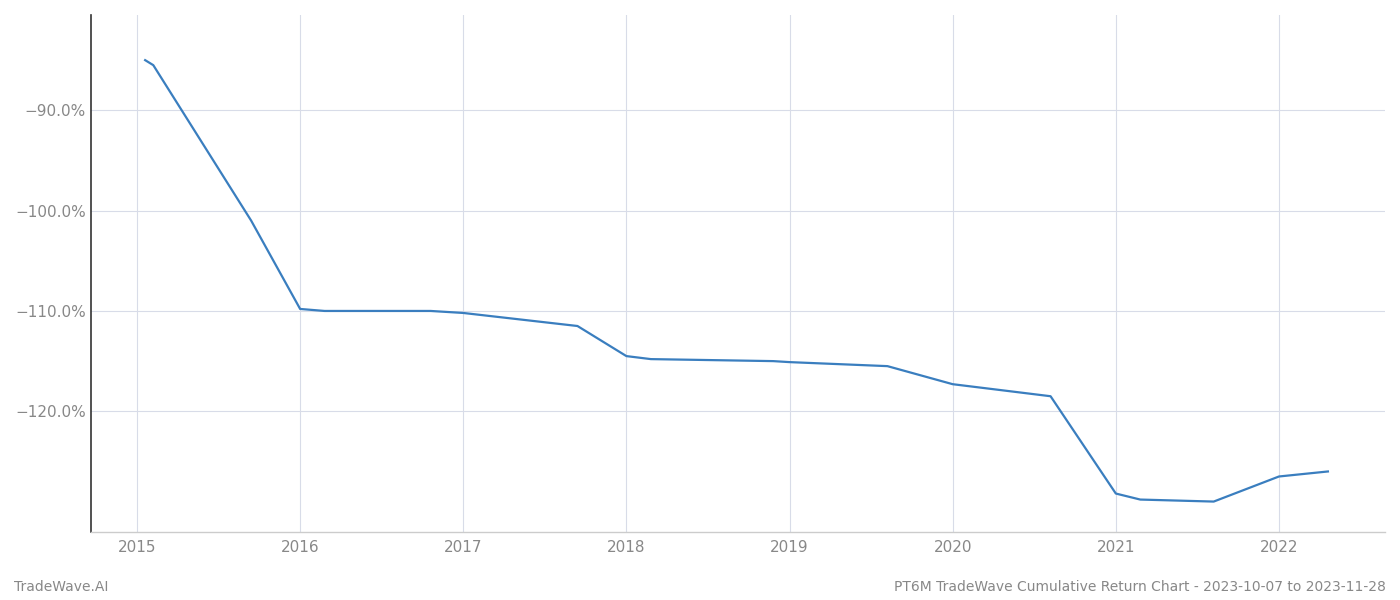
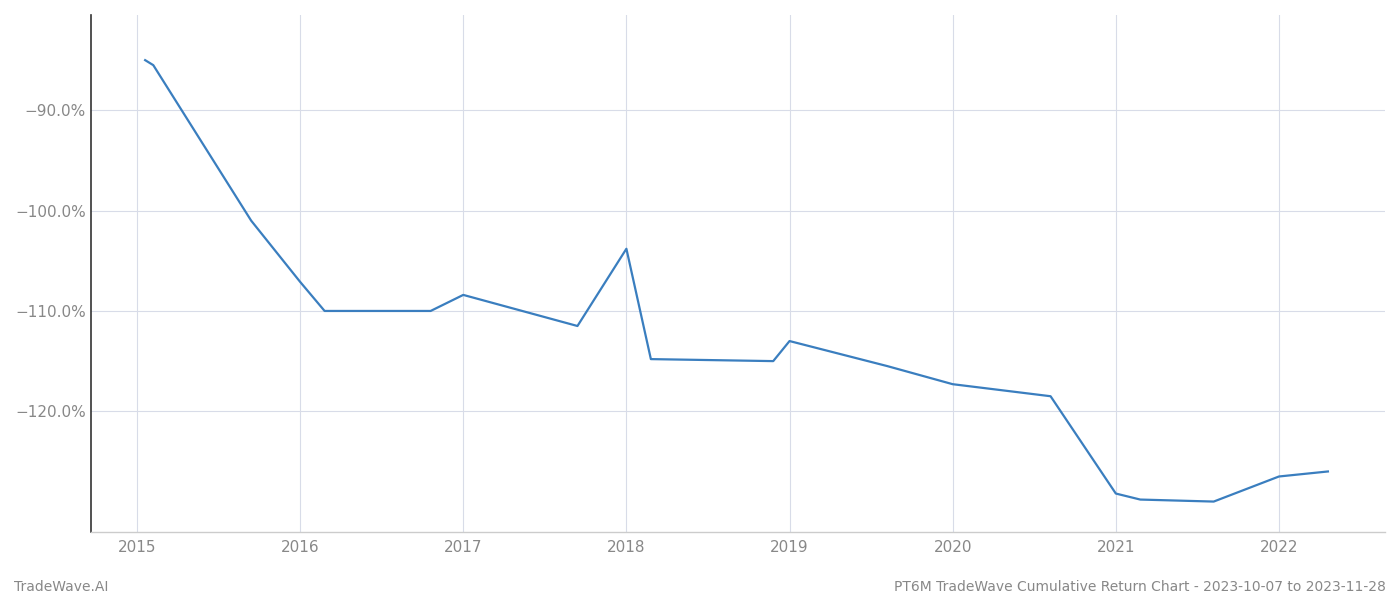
2016: -109.8% -> -107.1%
2017: -110.2% -> -108.4%
2018: -114.5% -> -103.8%
2019: -115.1% -> -113.0%
